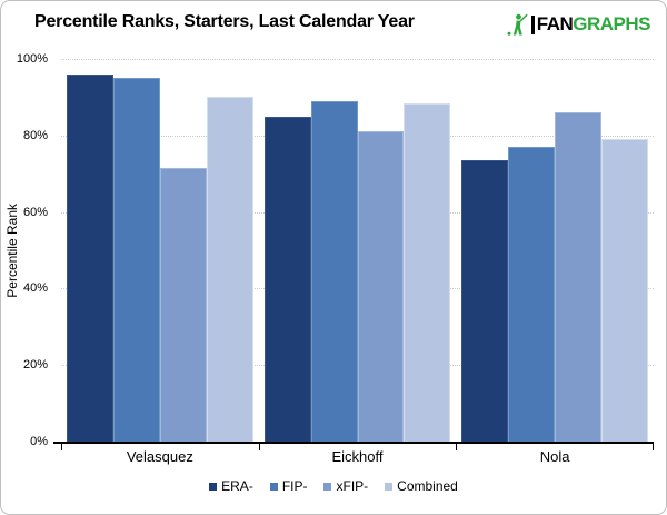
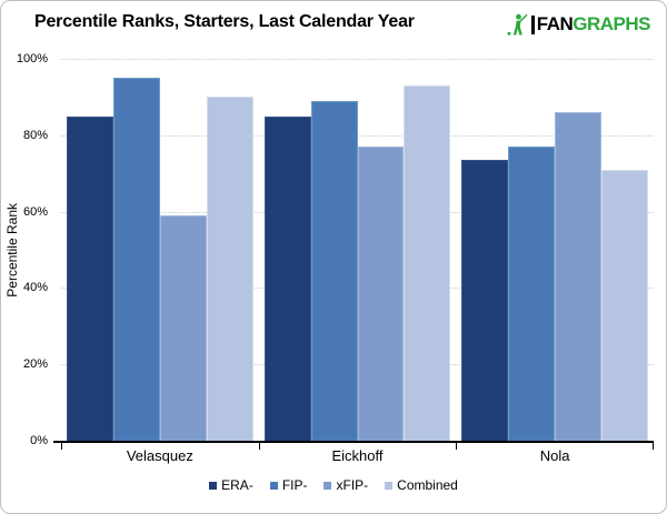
ERA-/Velasquez: 96% -> 85%
xFIP-/Velasquez: 72% -> 59%
xFIP-/Eickhoff: 81% -> 77%
Combined/Eickhoff: 88% -> 93%
Combined/Nola: 79% -> 71%
